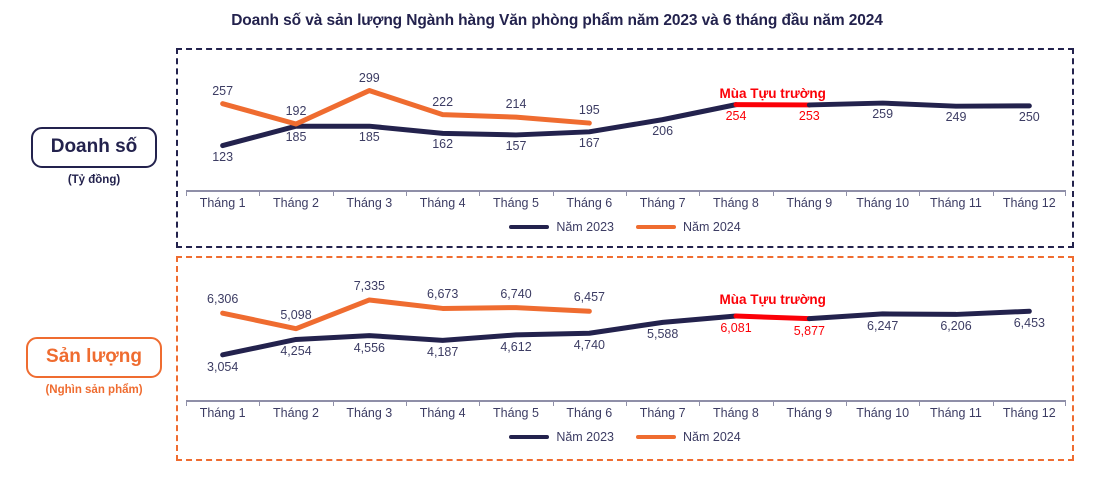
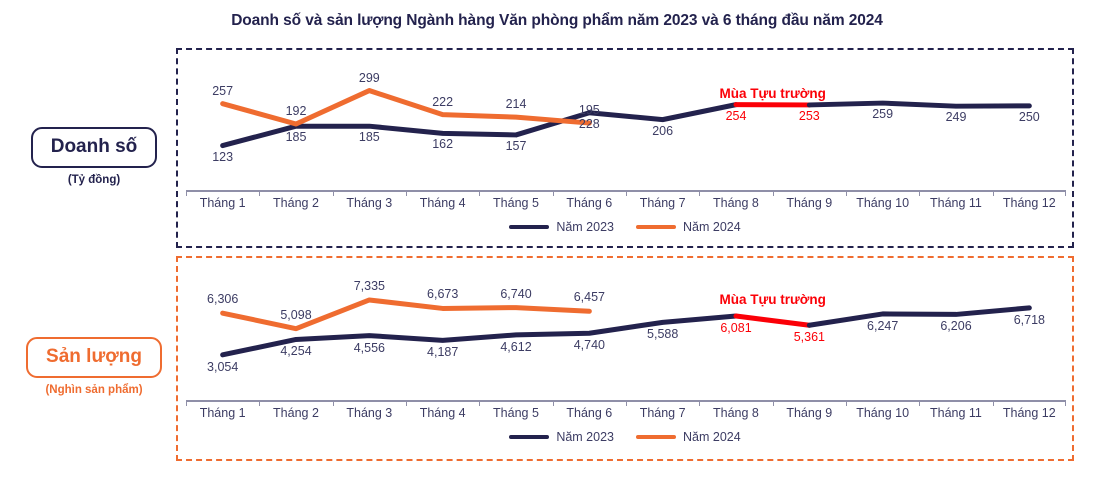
Doanh số/Năm 2023/Tháng 6: 167 -> 228
Sản lượng/Năm 2023/Tháng 9: 5,877 -> 5,361
Sản lượng/Năm 2023/Tháng 12: 6,453 -> 6,718
